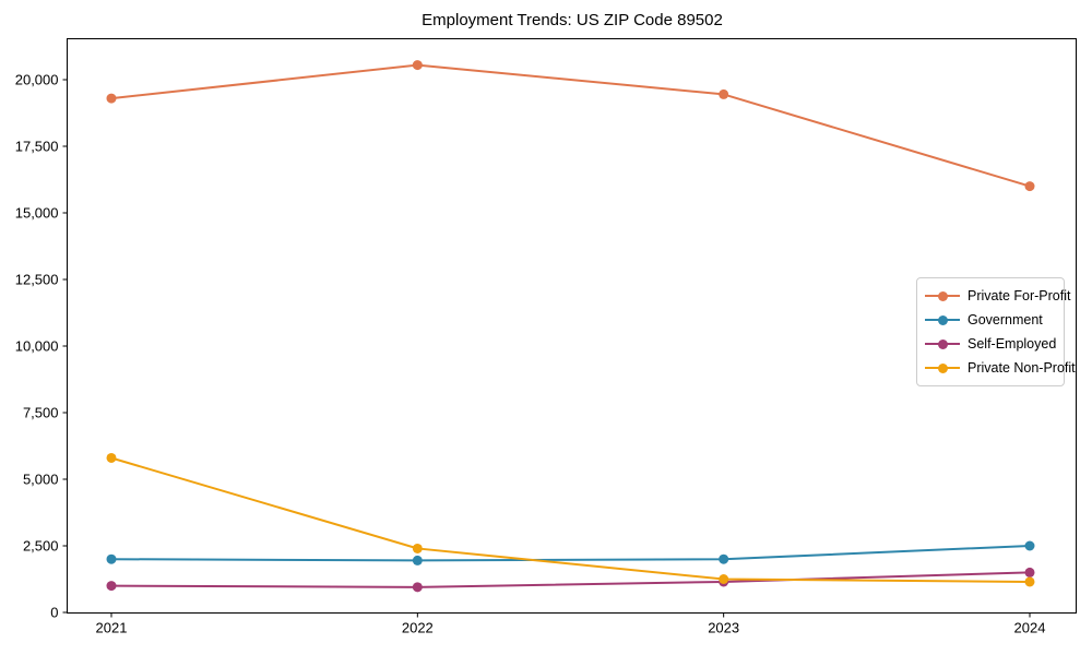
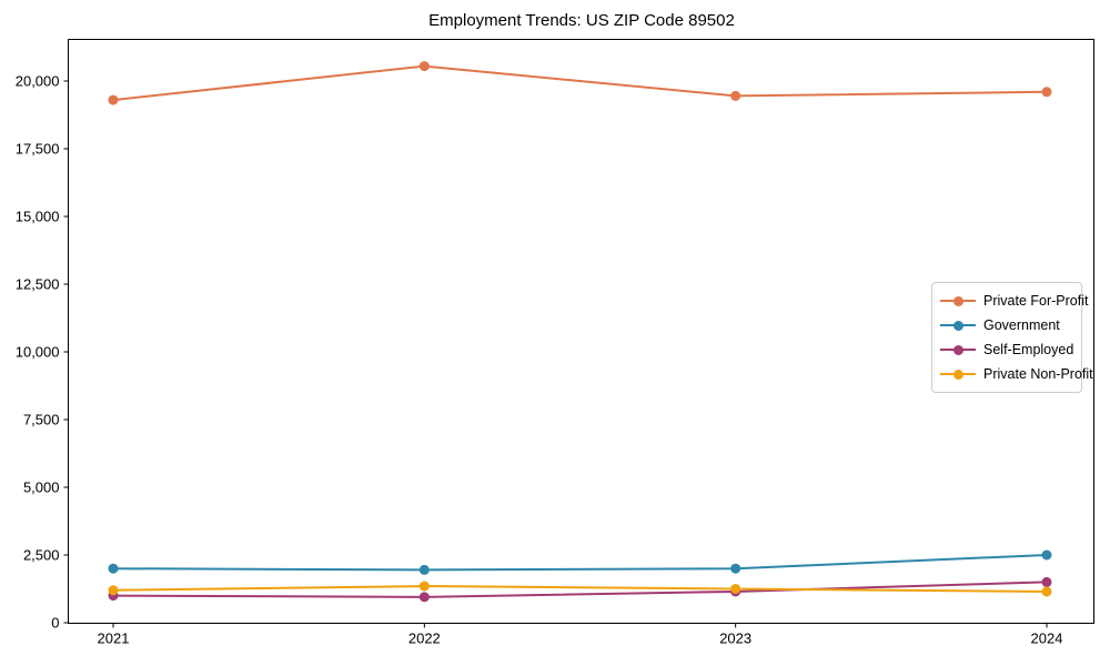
Private Non-Profit/2021: 5800 -> 1200
Private Non-Profit/2022: 2400 -> 1400
Private For-Profit/2024: 16000 -> 19600
